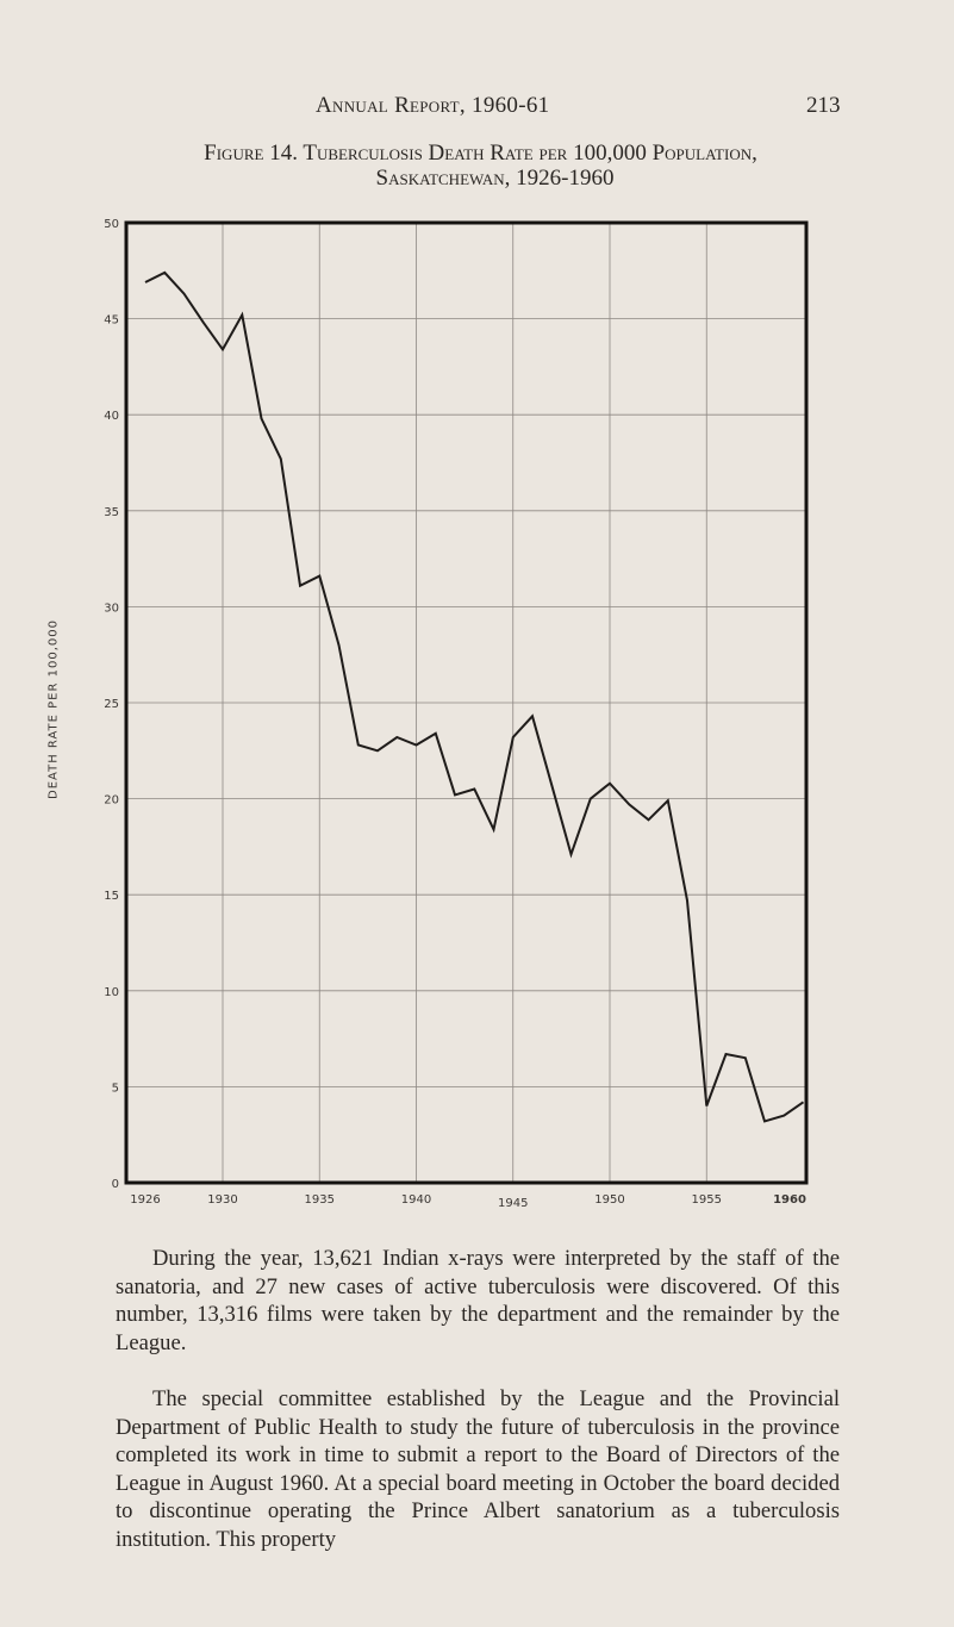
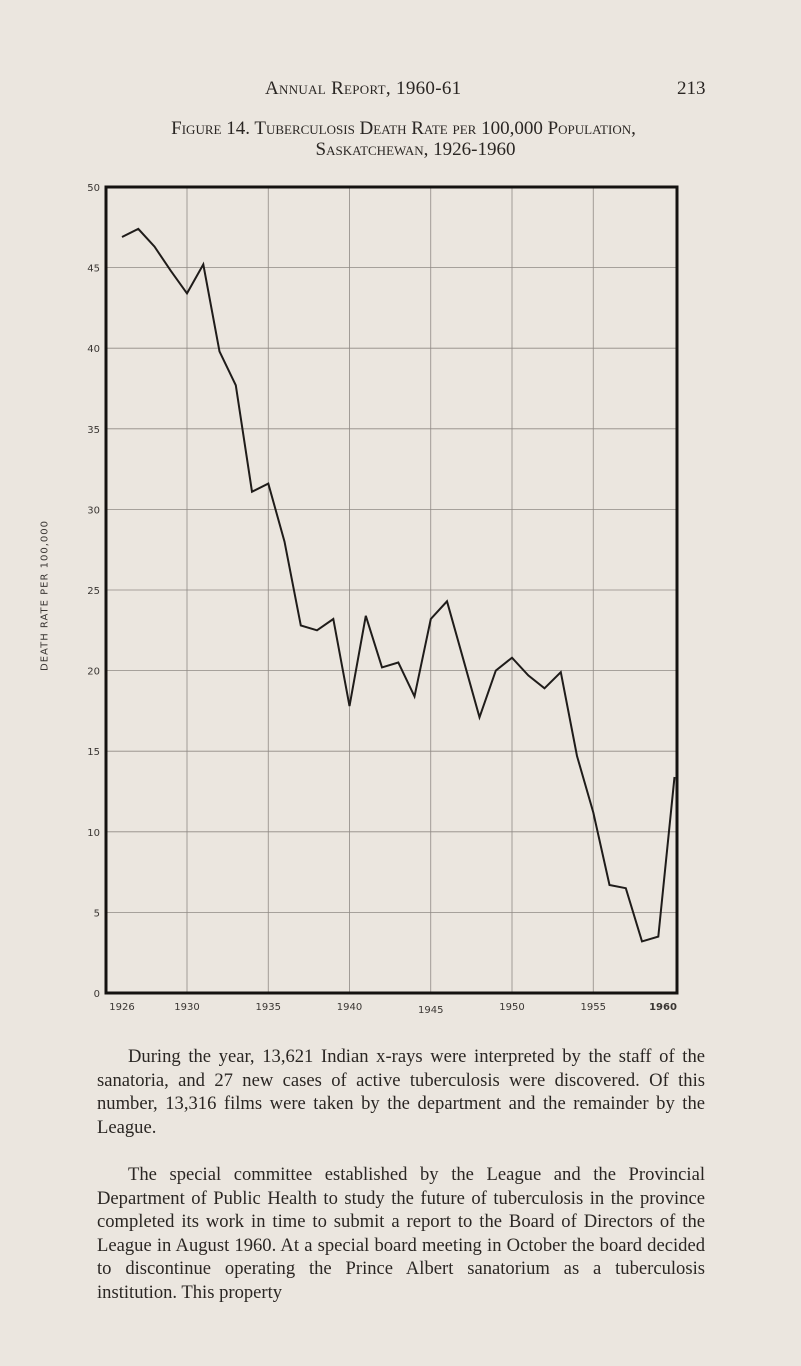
1940: 22.8 -> 17.8
1955: 4.0 -> 11.2
1960: 4.2 -> 13.4
